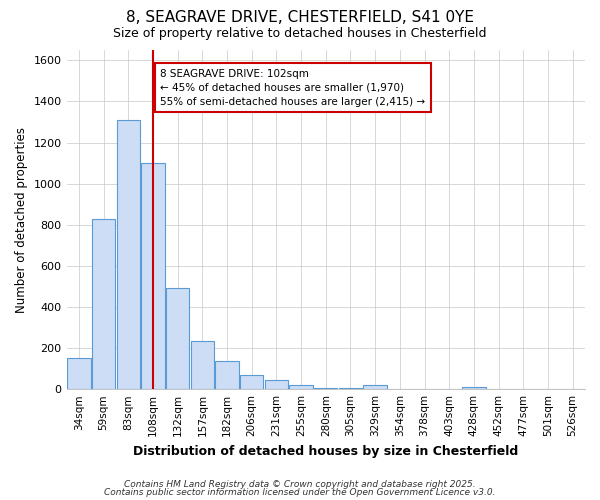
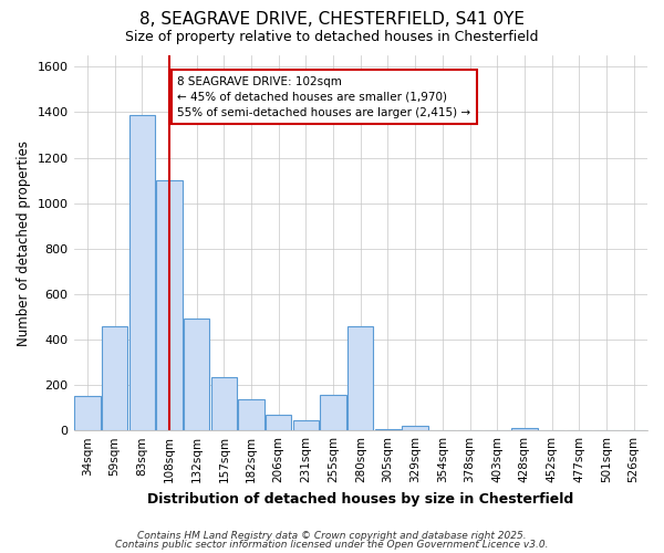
59sqm: 830 -> 460
83sqm: 1310 -> 1385
255sqm: 20 -> 155
280sqm: 5 -> 460
